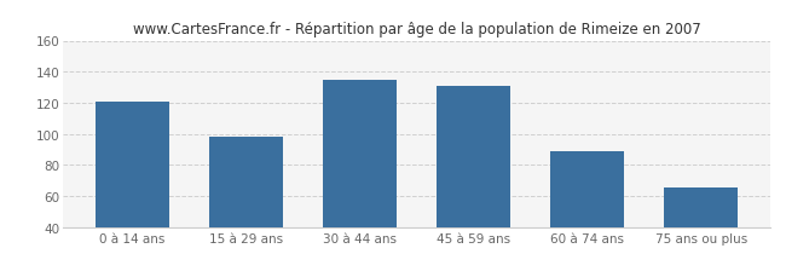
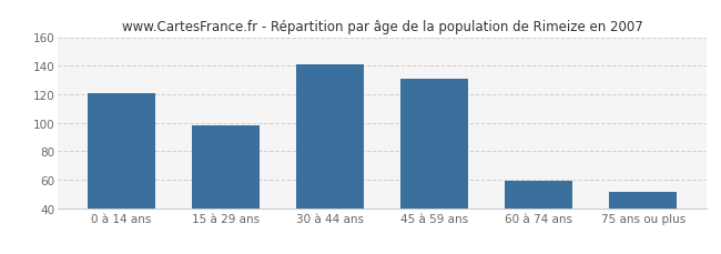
30 à 44 ans: 135 -> 141
60 à 74 ans: 89 -> 59
75 ans ou plus: 65 -> 51
